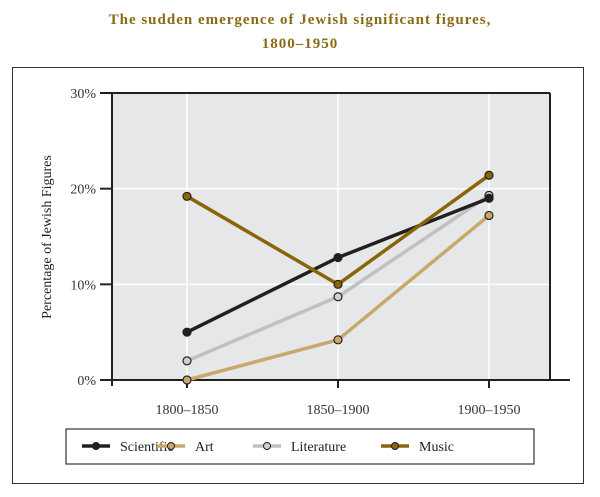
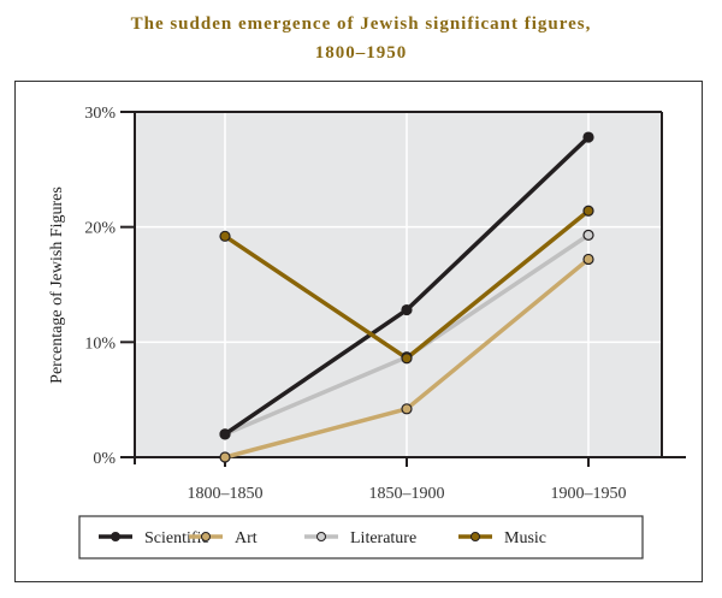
Scientific/1800–1850: 5% -> 2%
Music/1850–1900: 10% -> 9%
Scientific/1900–1950: 19% -> 28%
